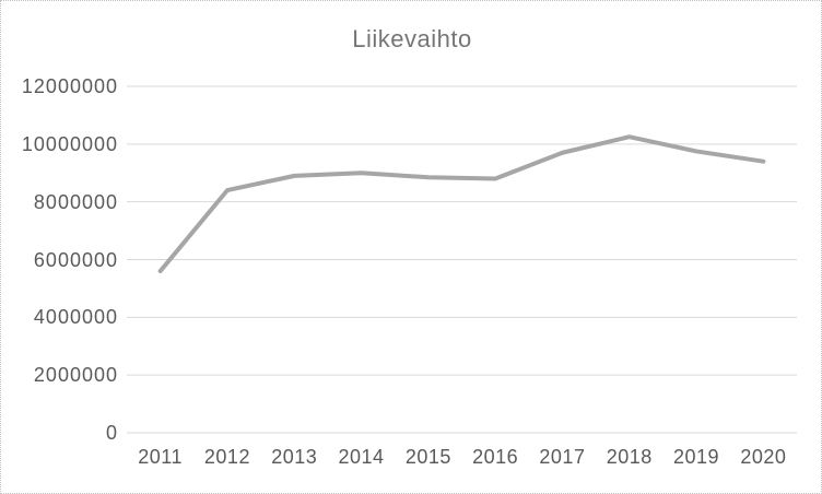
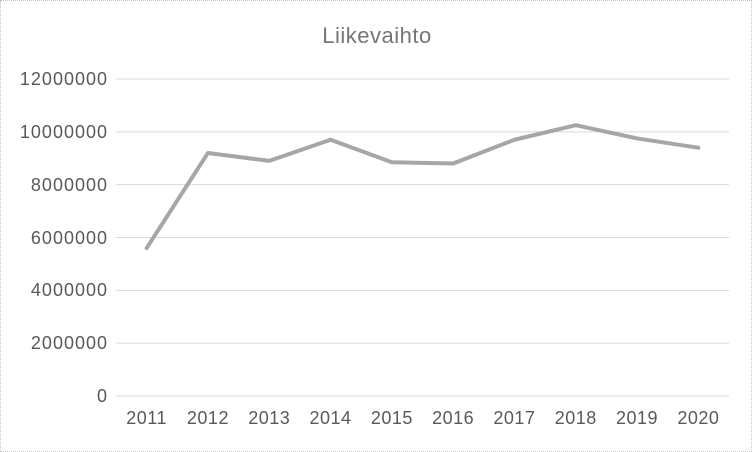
2012: 8400000 -> 9200000
2014: 9000000 -> 9700000
